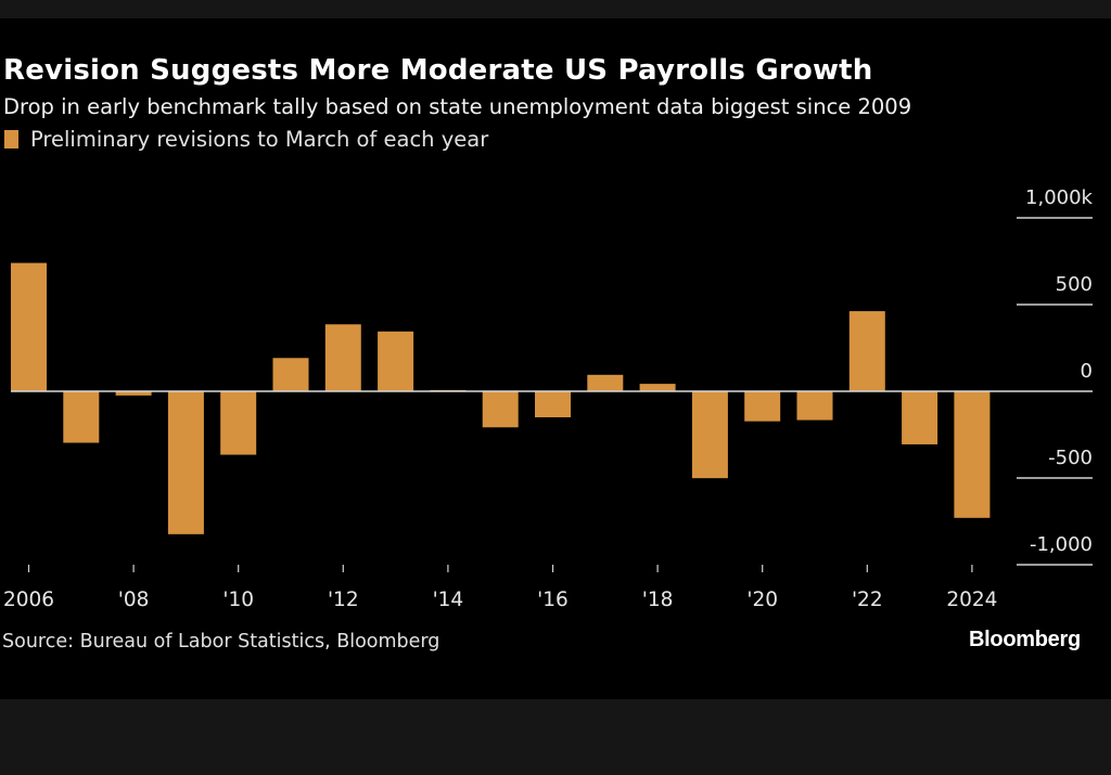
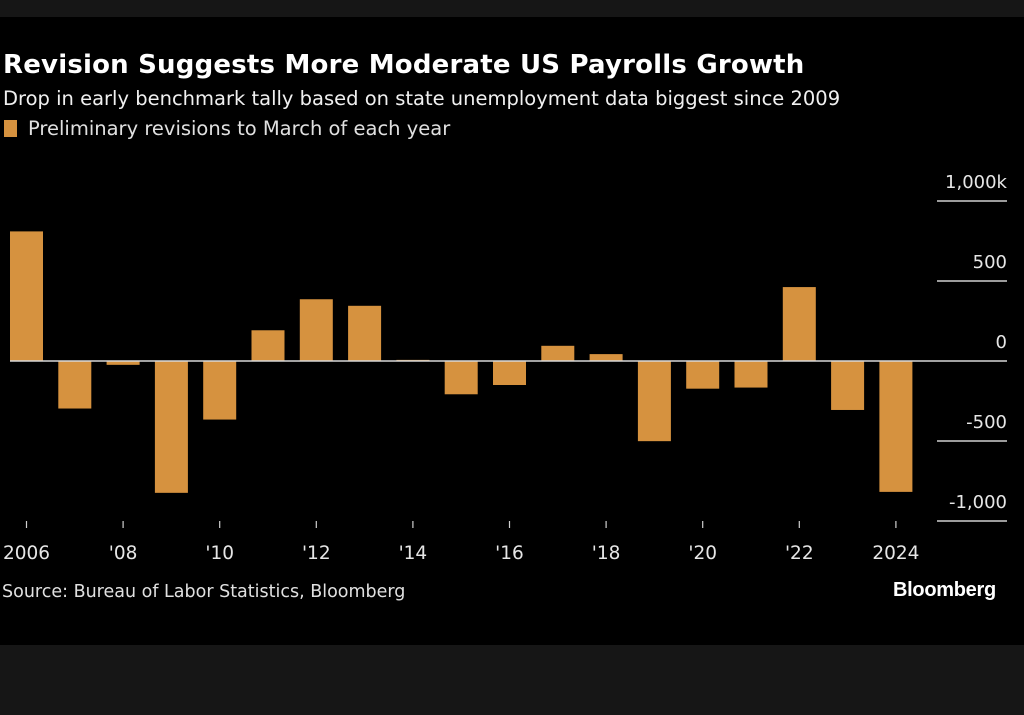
2006: 740k -> 810k
2024: -730k -> -820k
